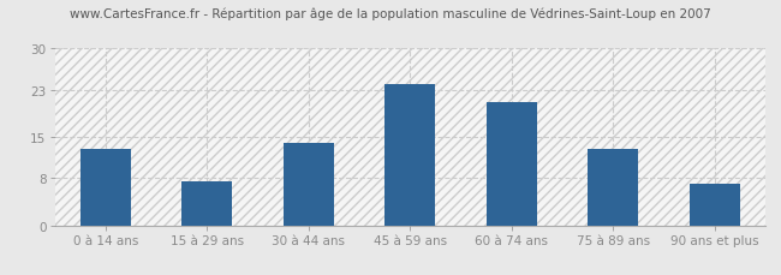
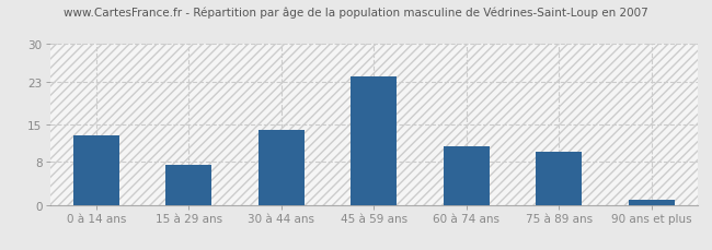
60 à 74 ans: 21.0 -> 11.0
75 à 89 ans: 13.0 -> 10.0
90 ans et plus: 7.0 -> 1.0
